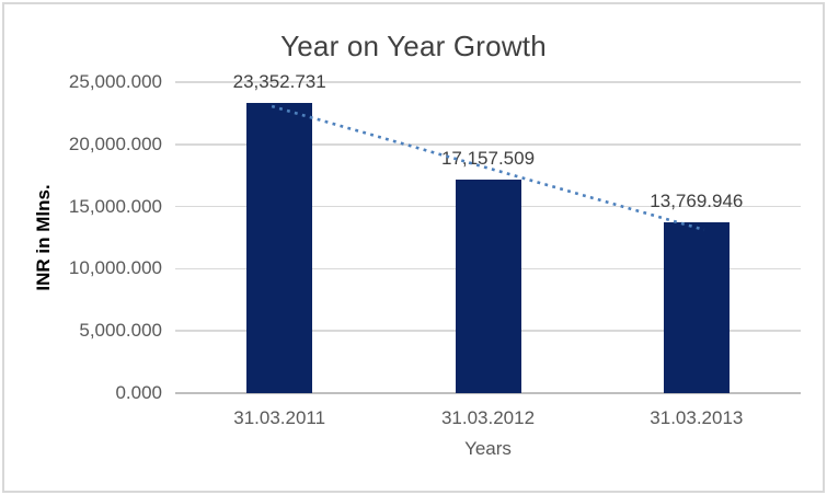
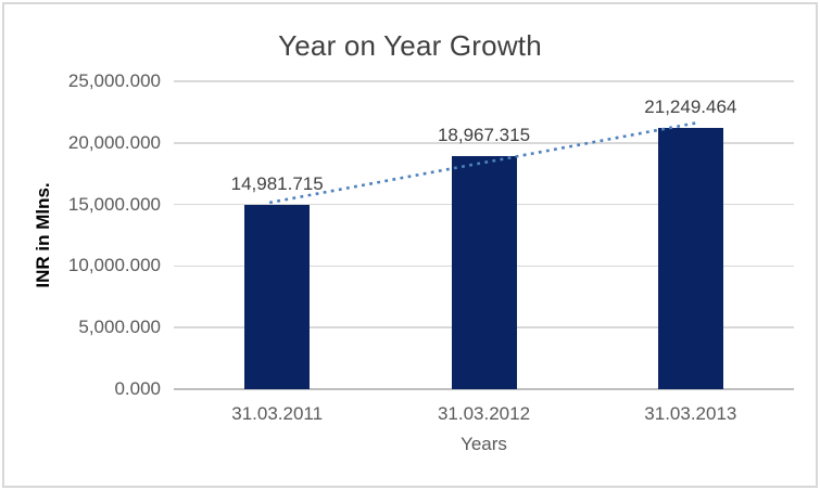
31.03.2011: 23,352.731 -> 14,981.715
31.03.2012: 17,157.509 -> 18,967.315
31.03.2013: 13,769.946 -> 21,249.464
